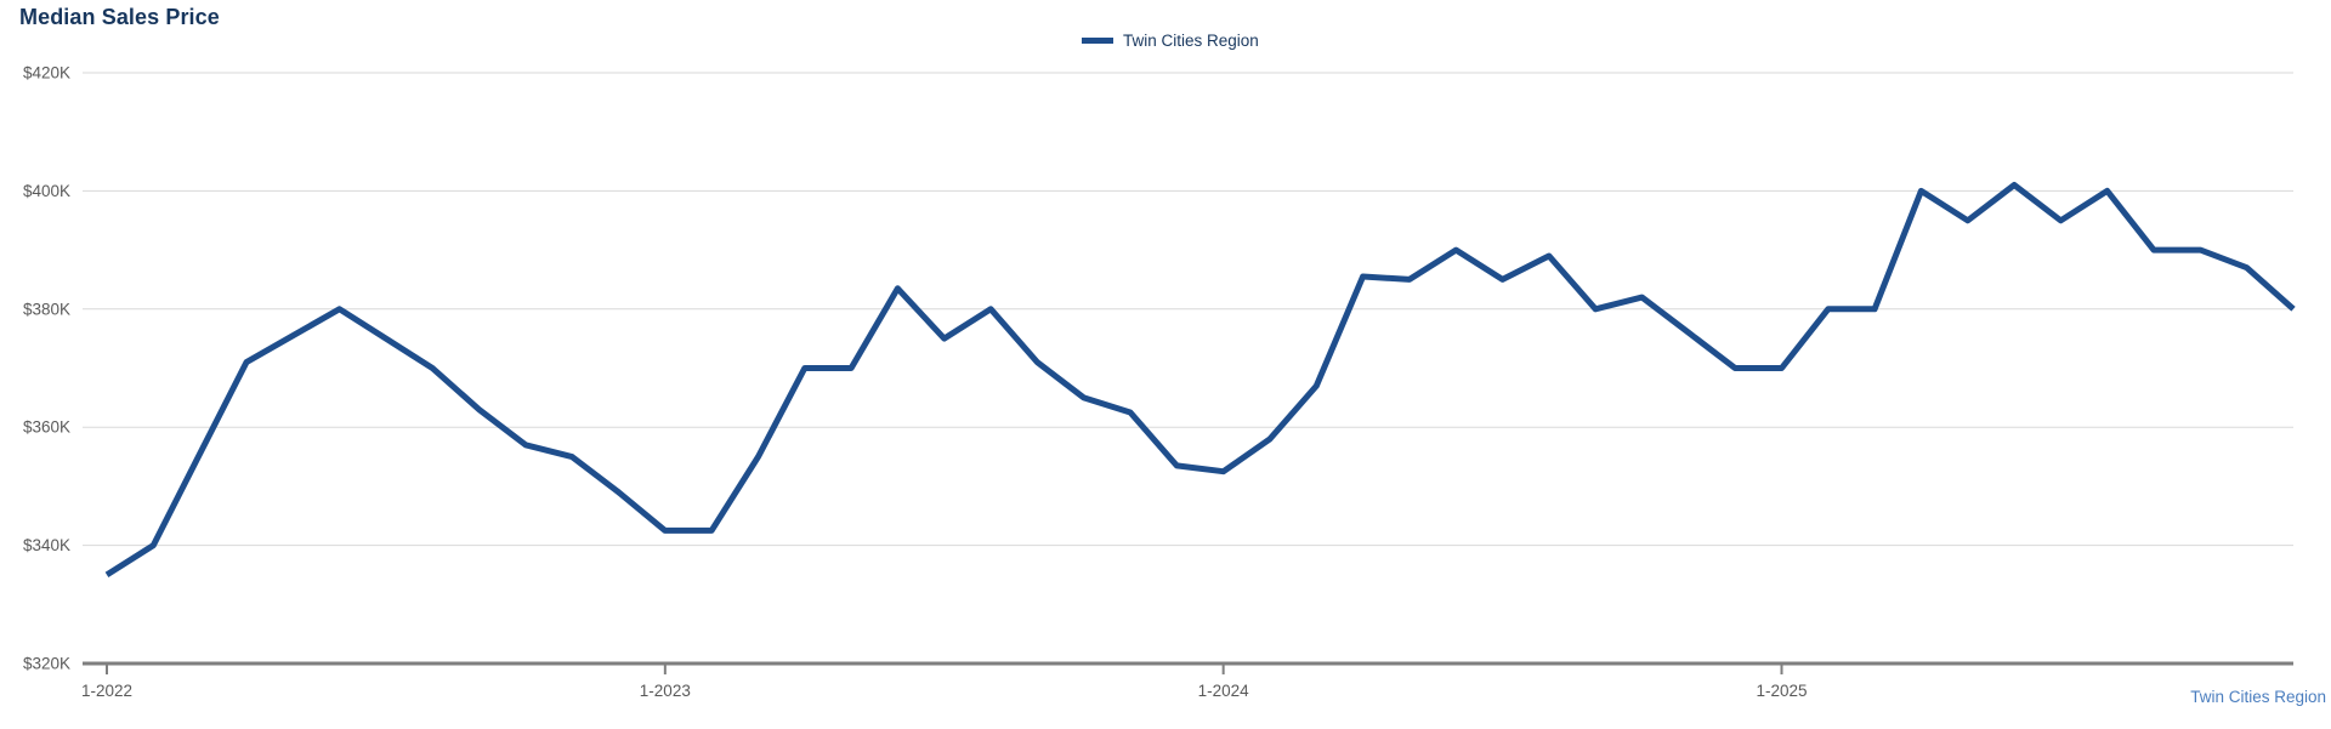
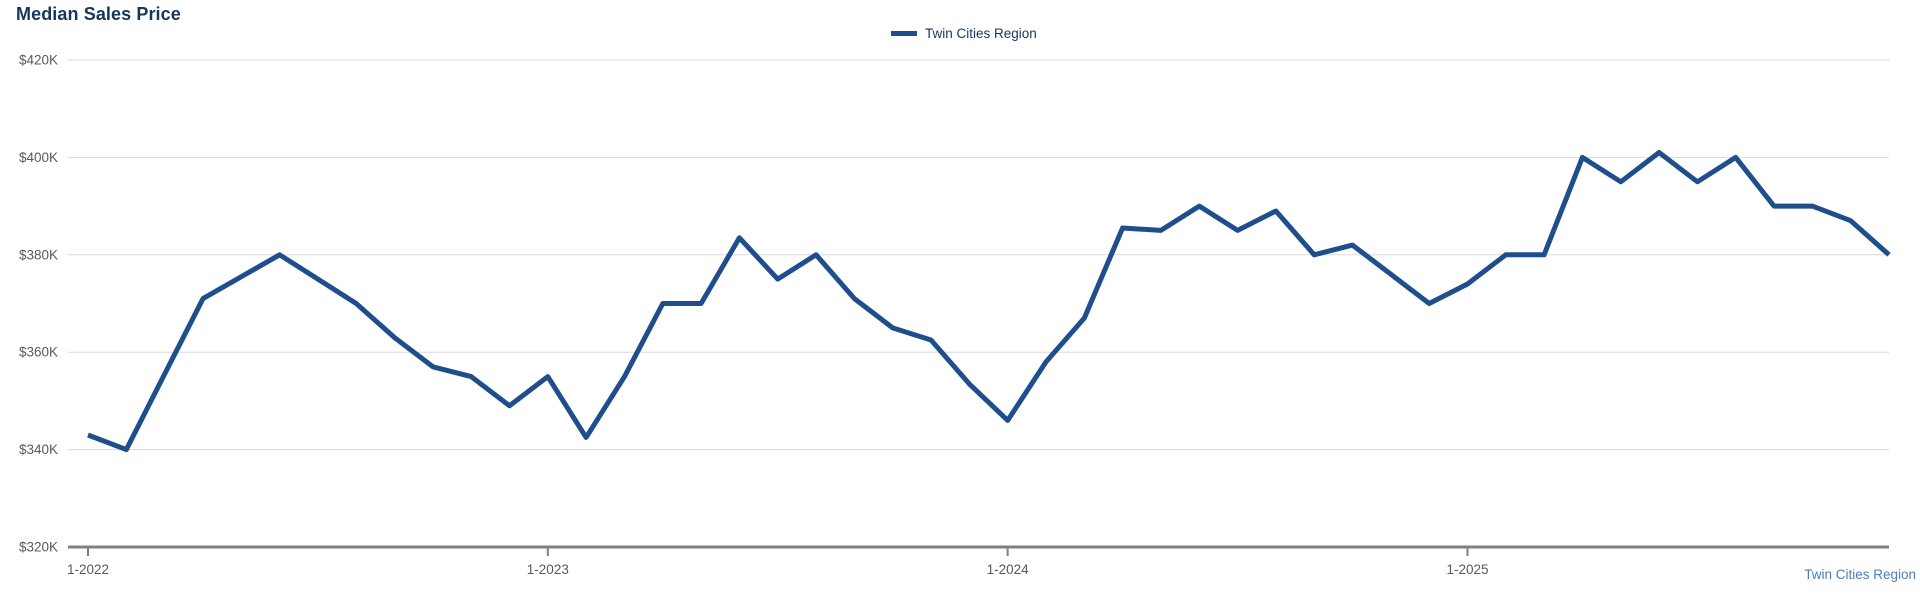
1-2022: $335K -> $343K
1-2023: $342K -> $355K
1-2024: $352K -> $346K
1-2025: $370K -> $374K
